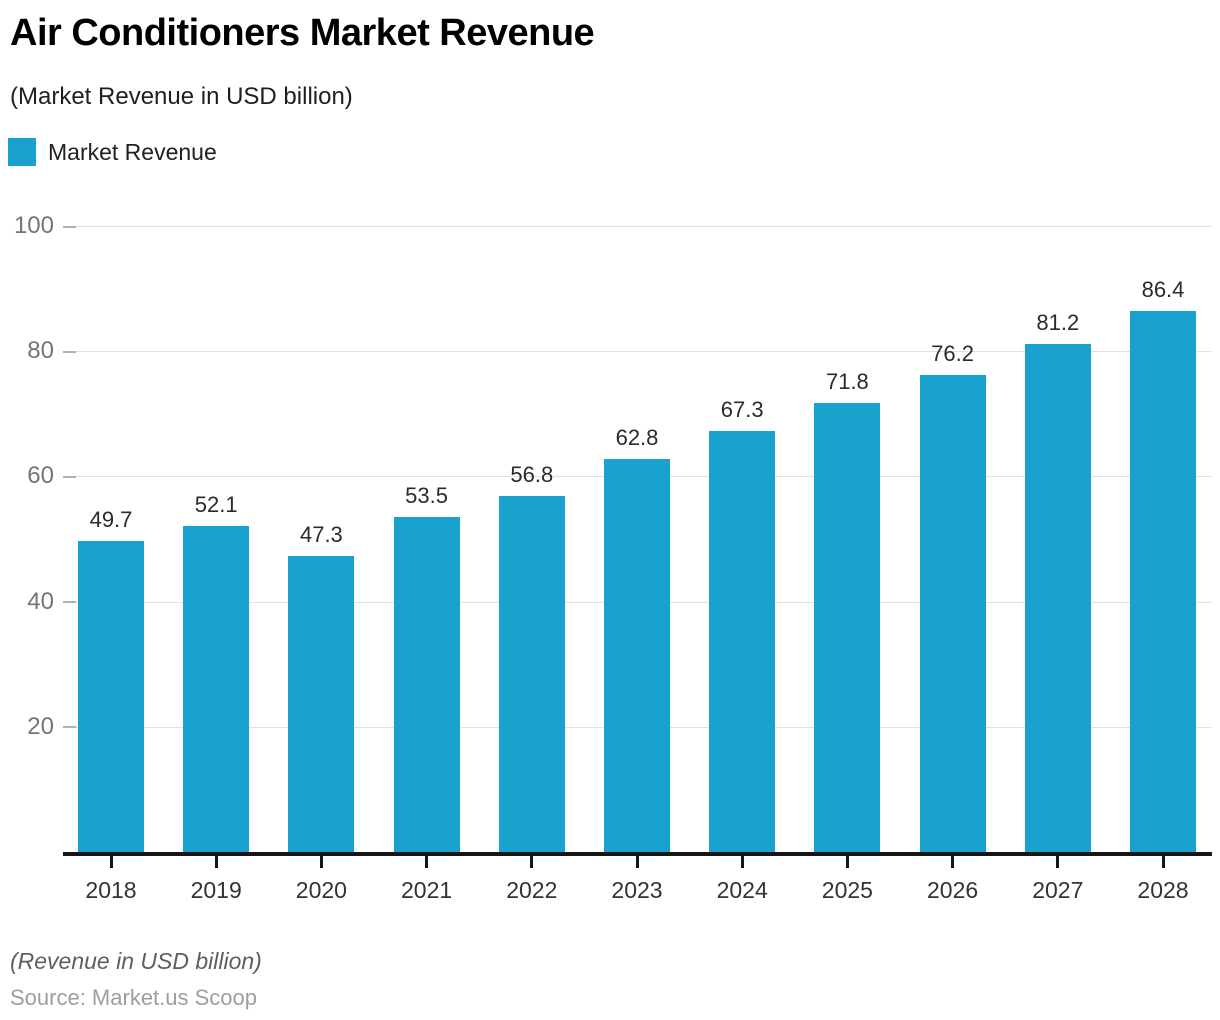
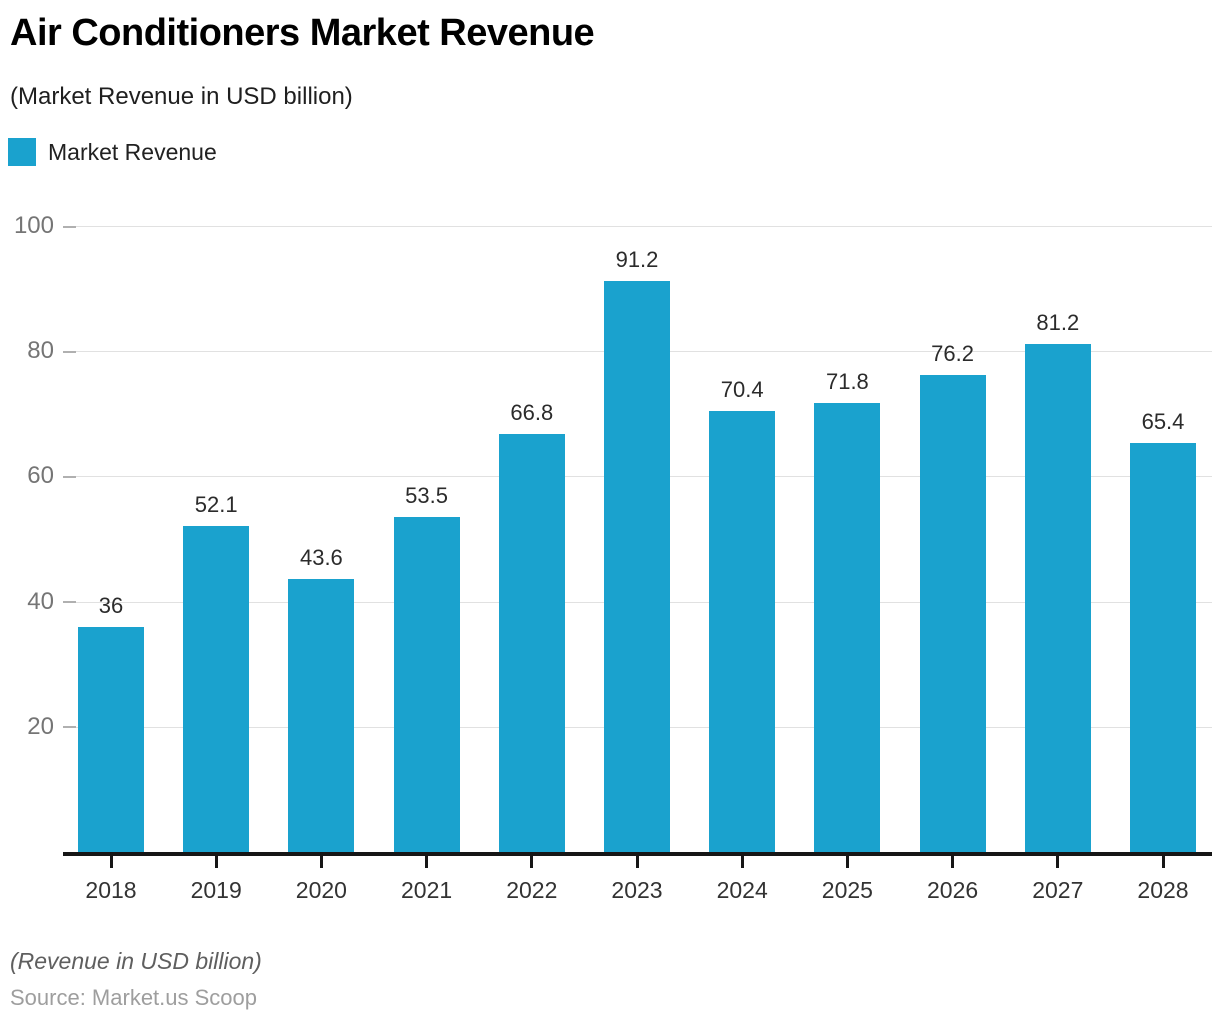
2018: 49.7 -> 36
2020: 47.3 -> 43.6
2022: 56.8 -> 66.8
2023: 62.8 -> 91.2
2024: 67.3 -> 70.4
2028: 86.4 -> 65.4
